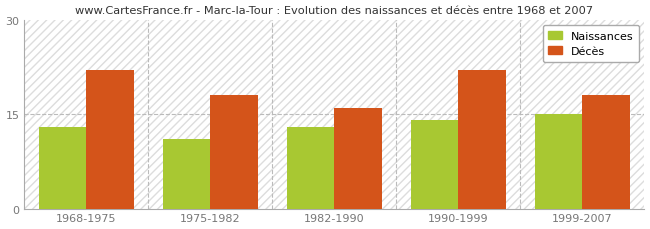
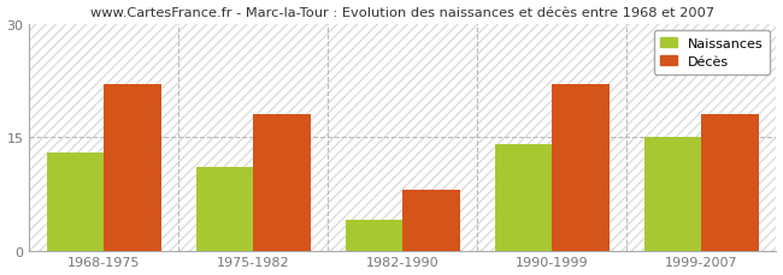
Naissances/1982-1990: 13 -> 4
Décès/1982-1990: 16 -> 8
